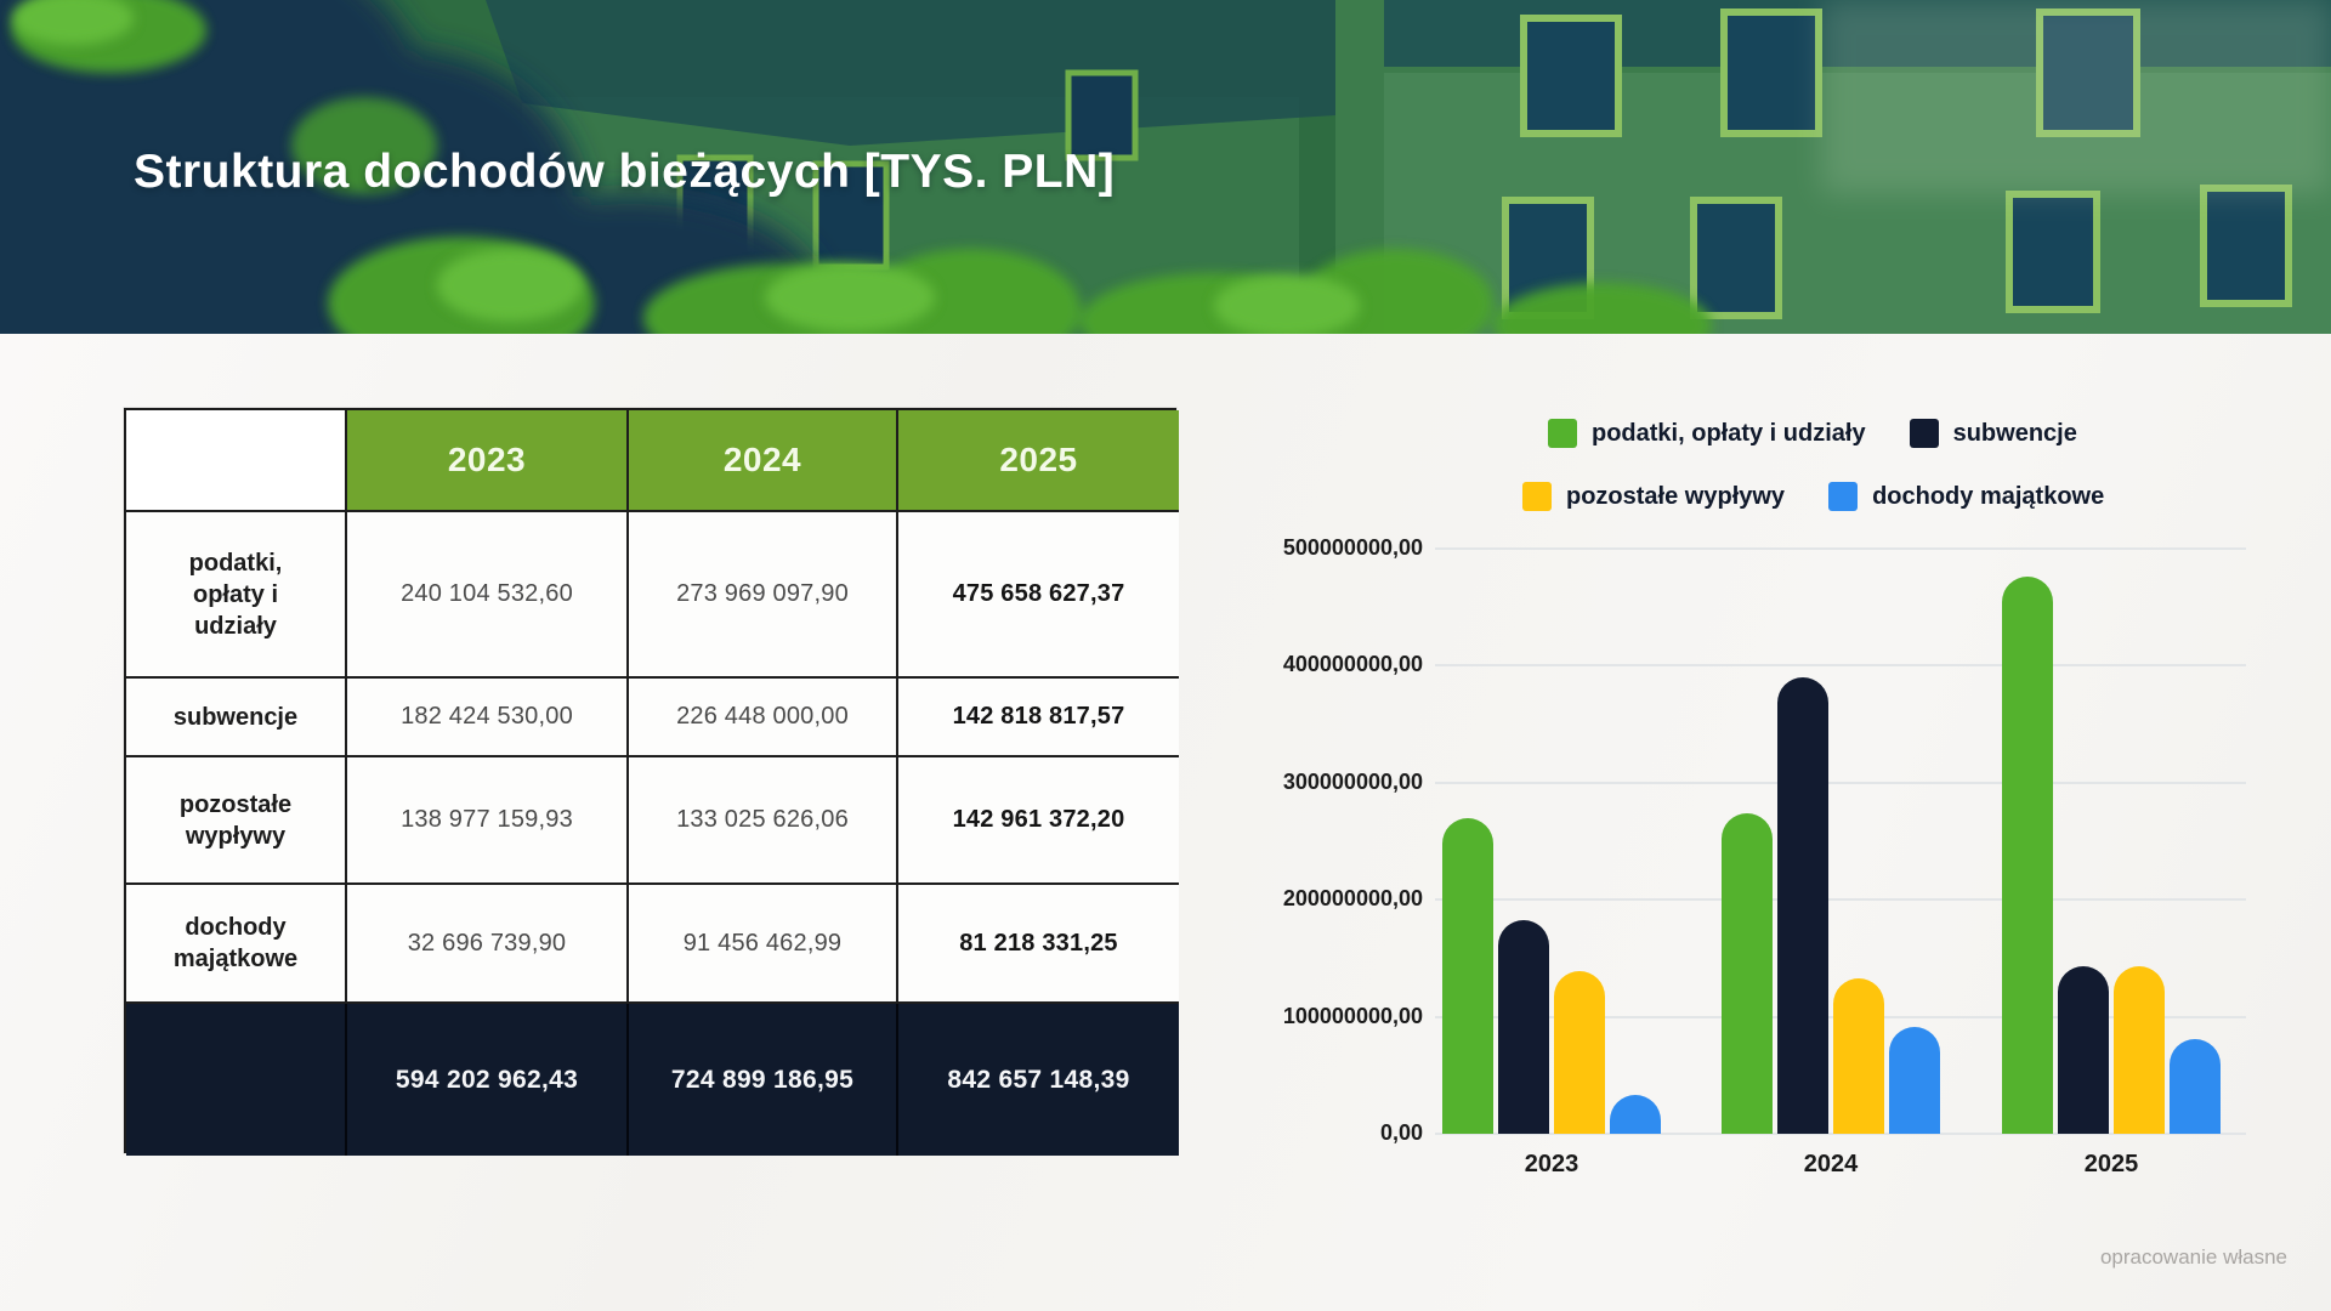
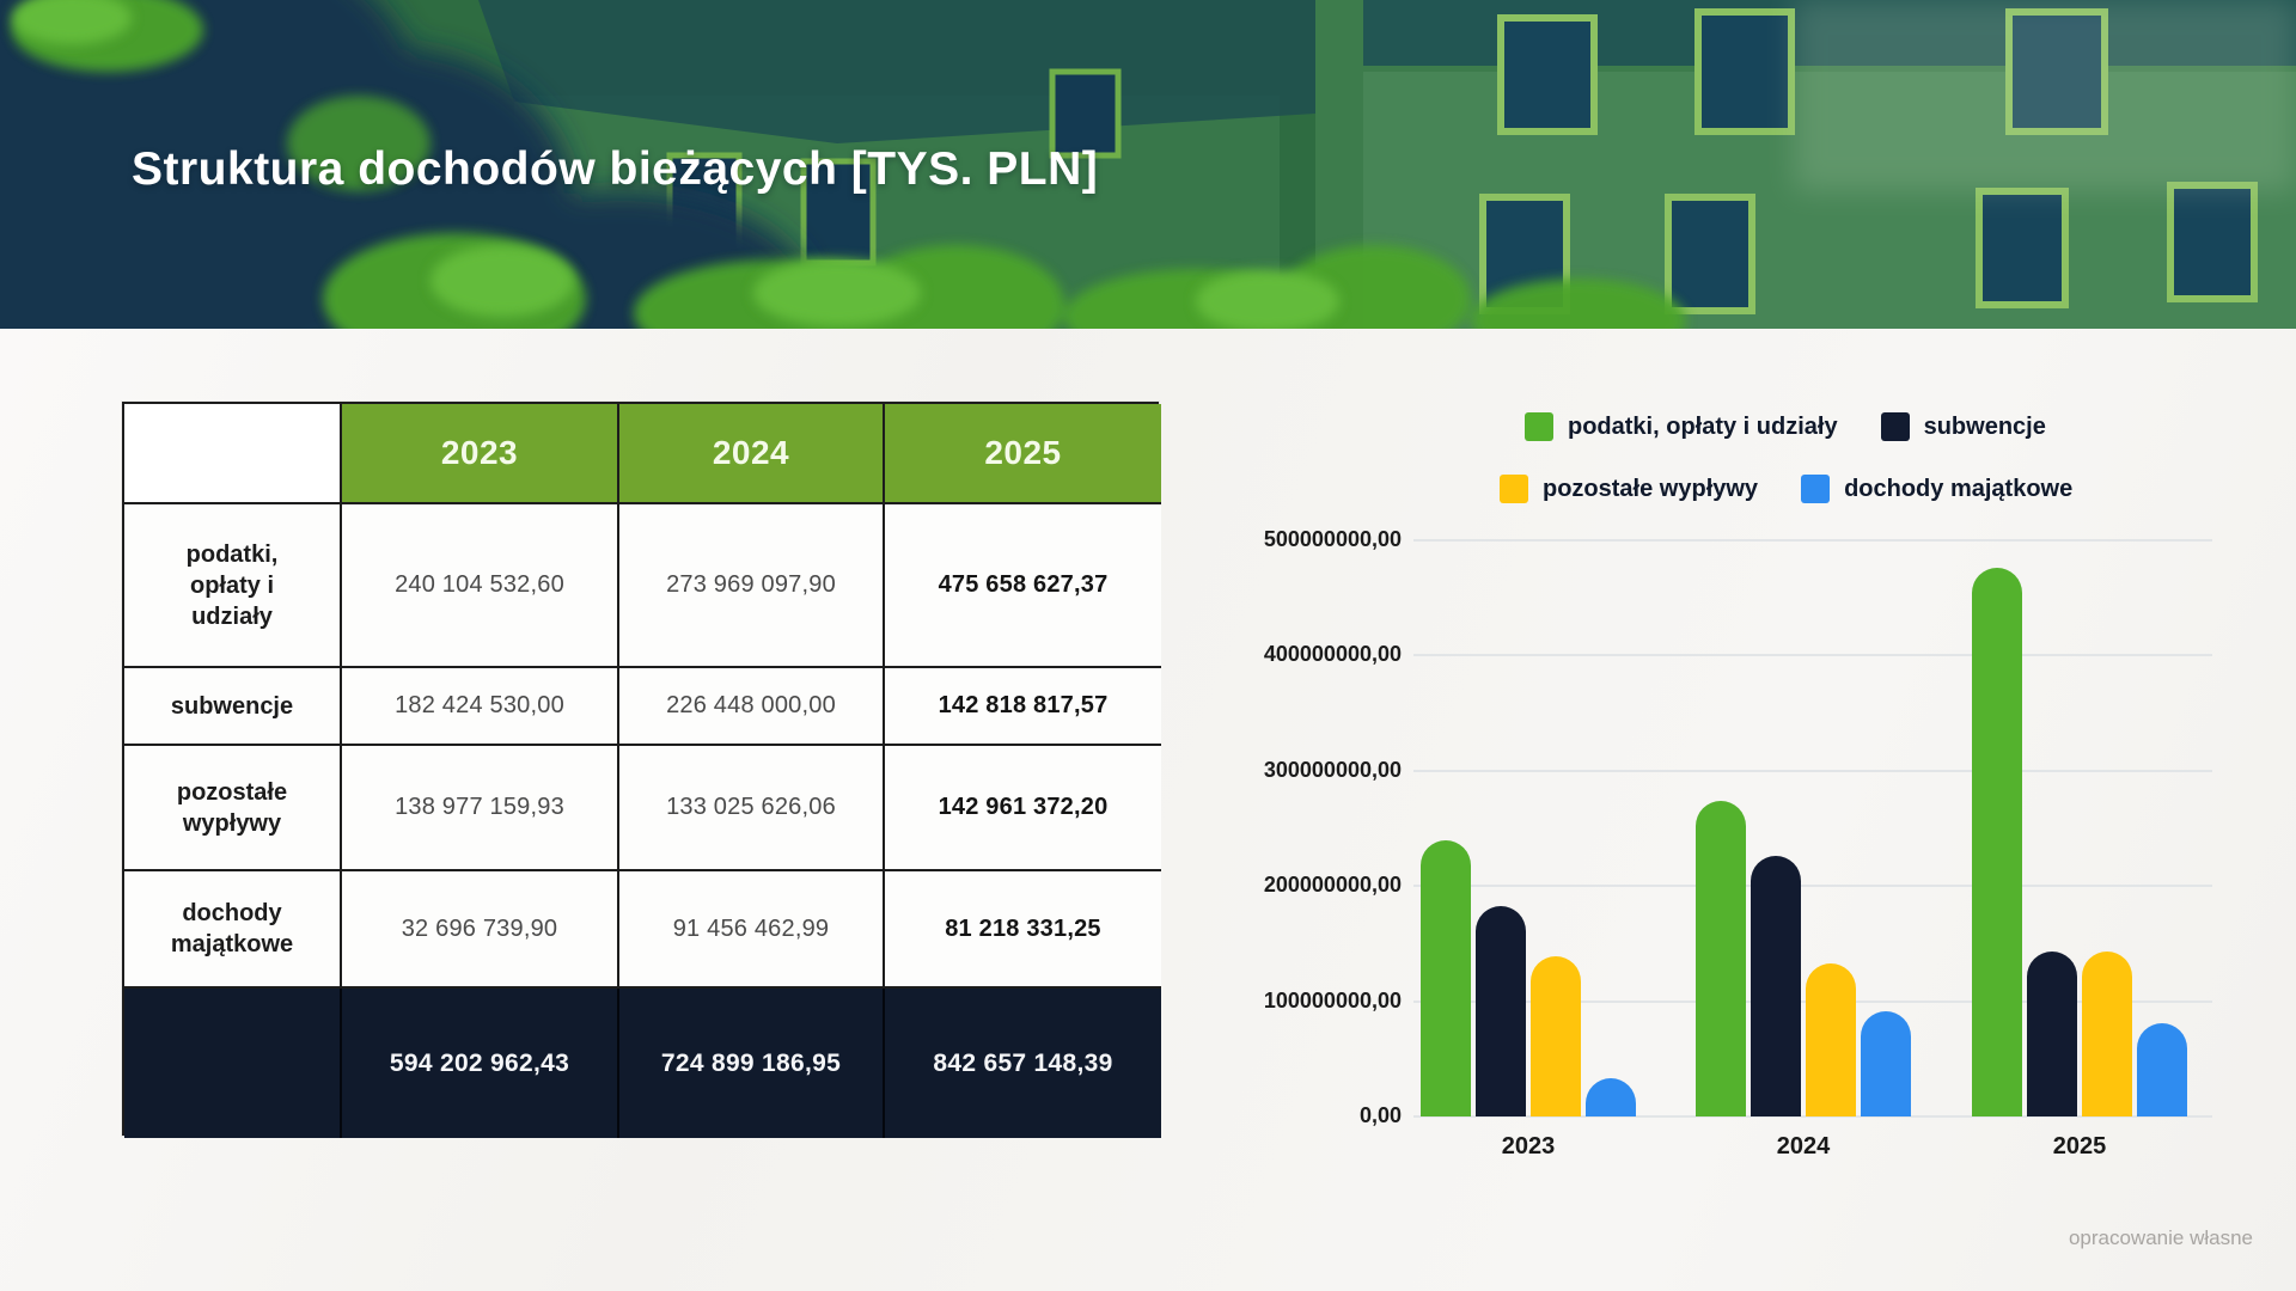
podatki, opłaty i udziały/2023: 270000000 -> 240000000
subwencje/2024: 390000000 -> 230000000
